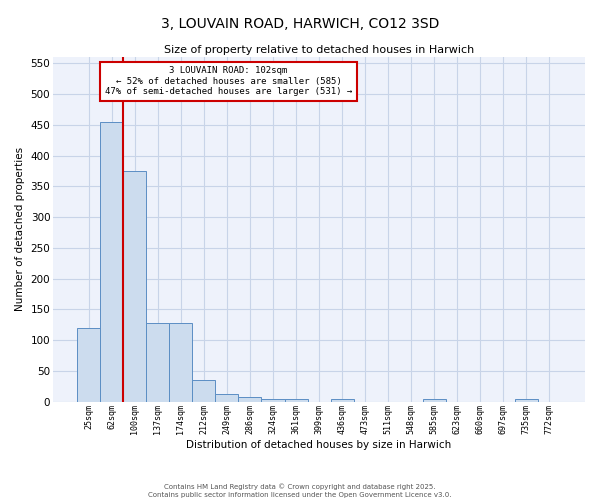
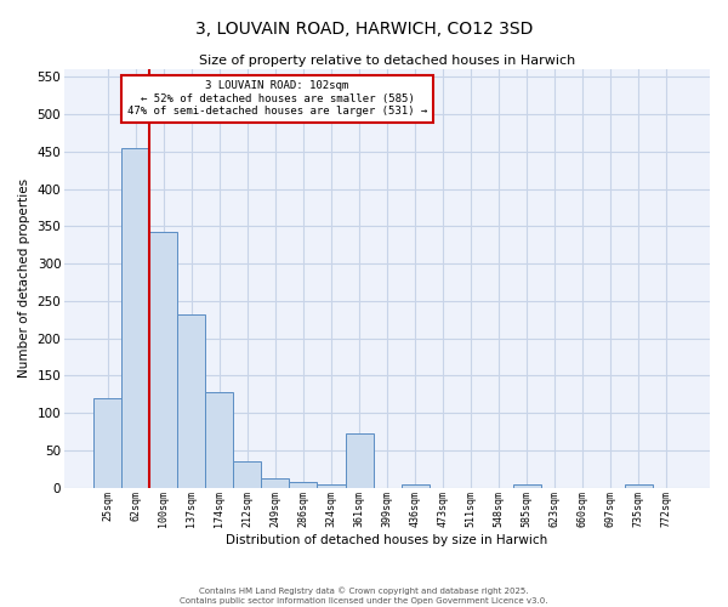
100sqm: 375 -> 342
137sqm: 128 -> 232
361sqm: 5 -> 72
